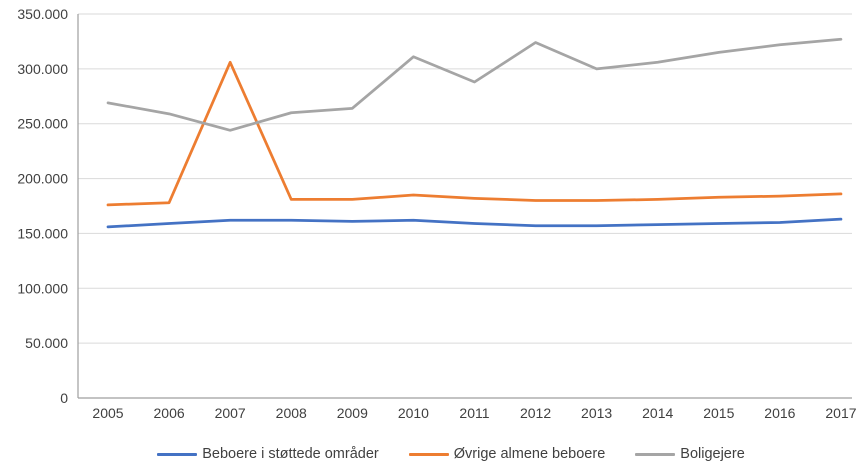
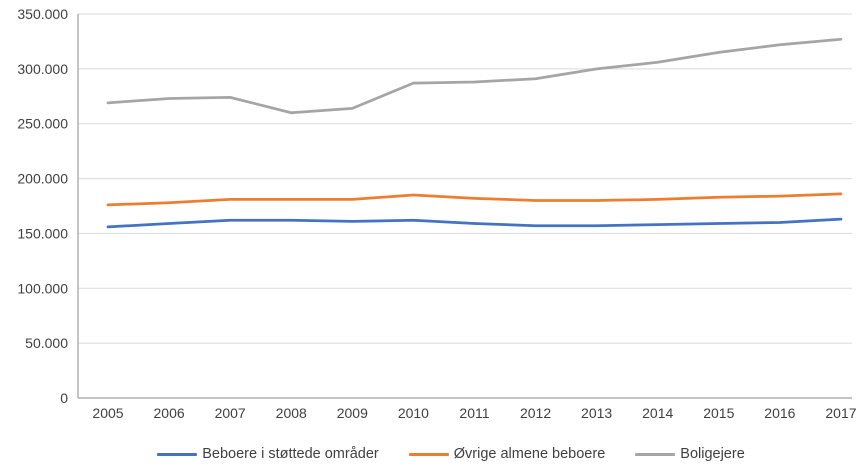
Boligejere/2006: 259000 -> 273000
Øvrige almene beboere/2007: 306000 -> 181000
Boligejere/2007: 244000 -> 274000
Boligejere/2010: 311000 -> 287000
Boligejere/2012: 324000 -> 291000
